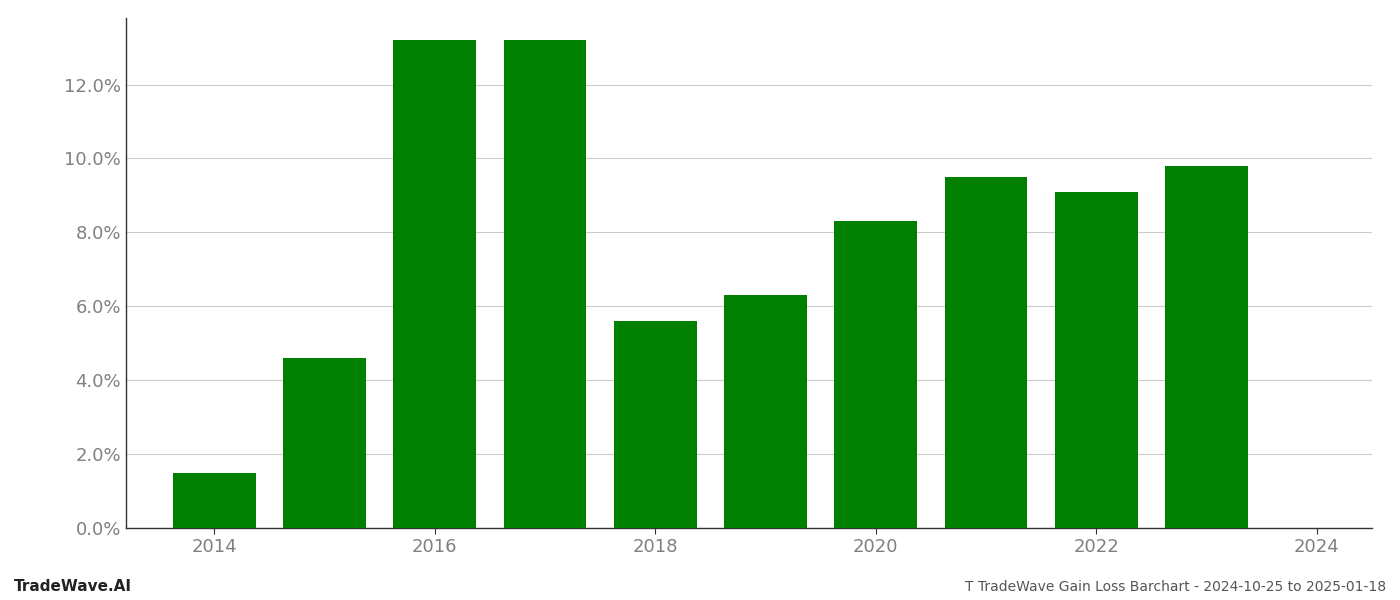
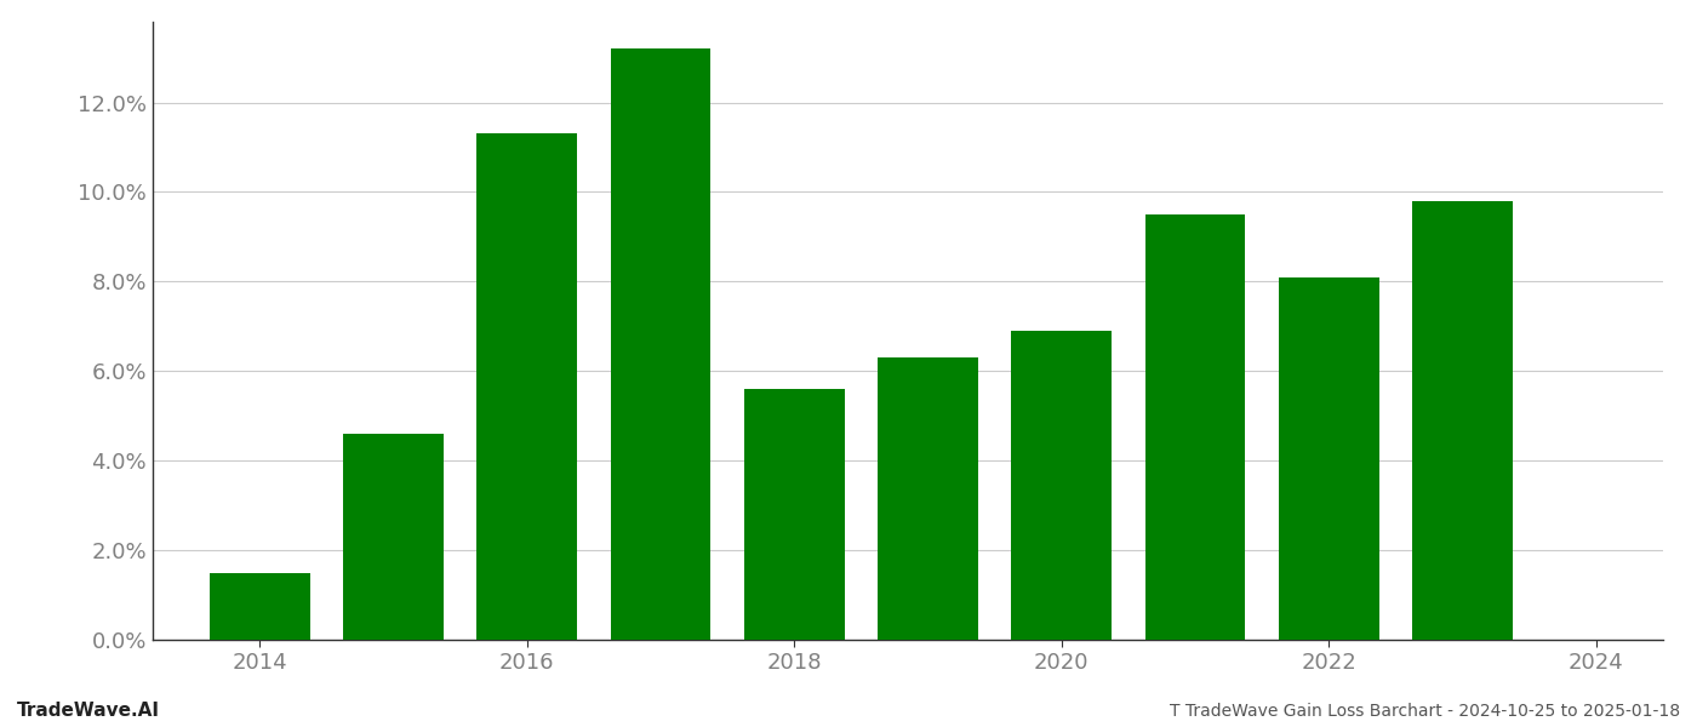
2016: 13.2% -> 11.3%
2020: 8.3% -> 6.9%
2022: 9.1% -> 8.1%
